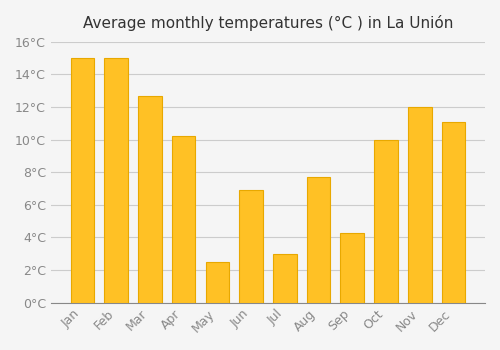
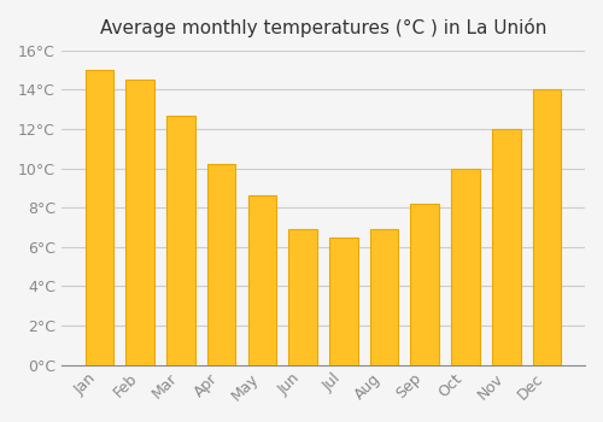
Feb: 15.0°C -> 14.5°C
May: 2.5°C -> 8.6°C
Jul: 3.0°C -> 6.5°C
Aug: 7.7°C -> 6.9°C
Sep: 4.3°C -> 8.2°C
Dec: 11.1°C -> 14.0°C
